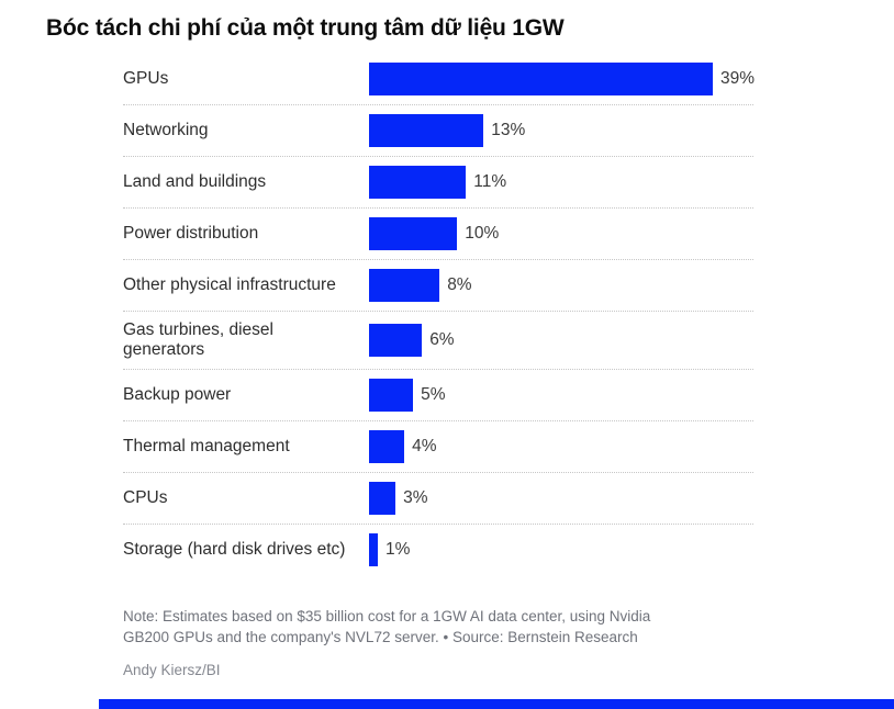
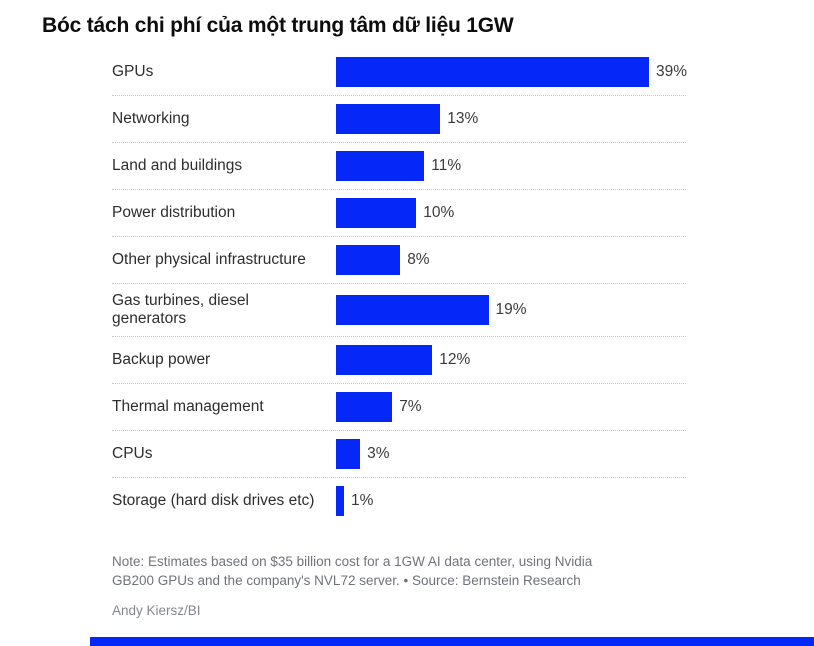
Gas turbines, diesel generators: 6% -> 19%
Backup power: 5% -> 12%
Thermal management: 4% -> 7%
